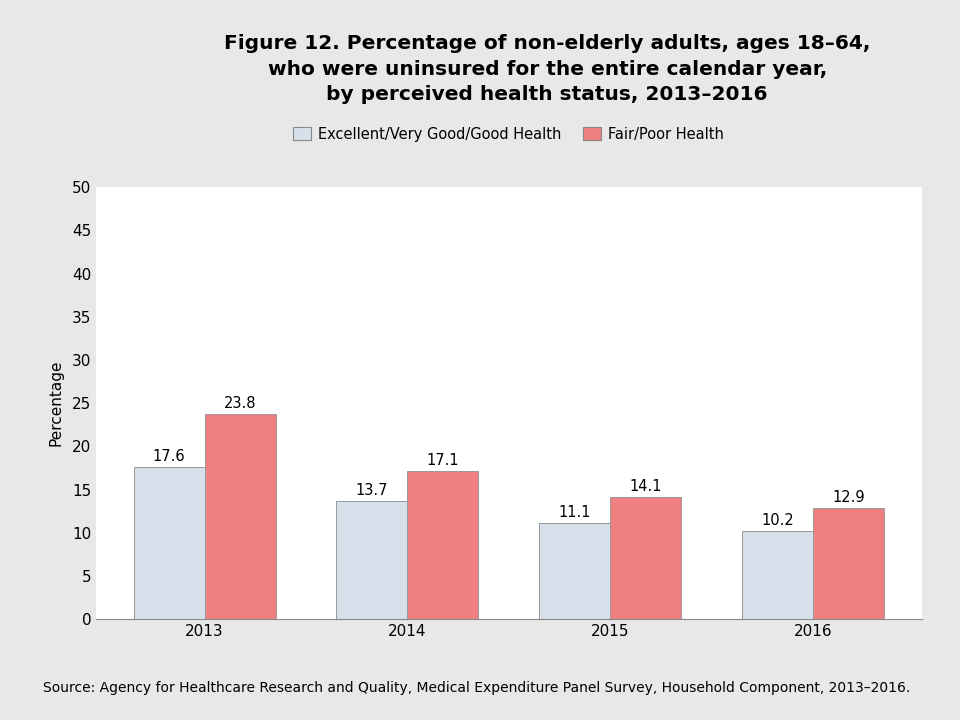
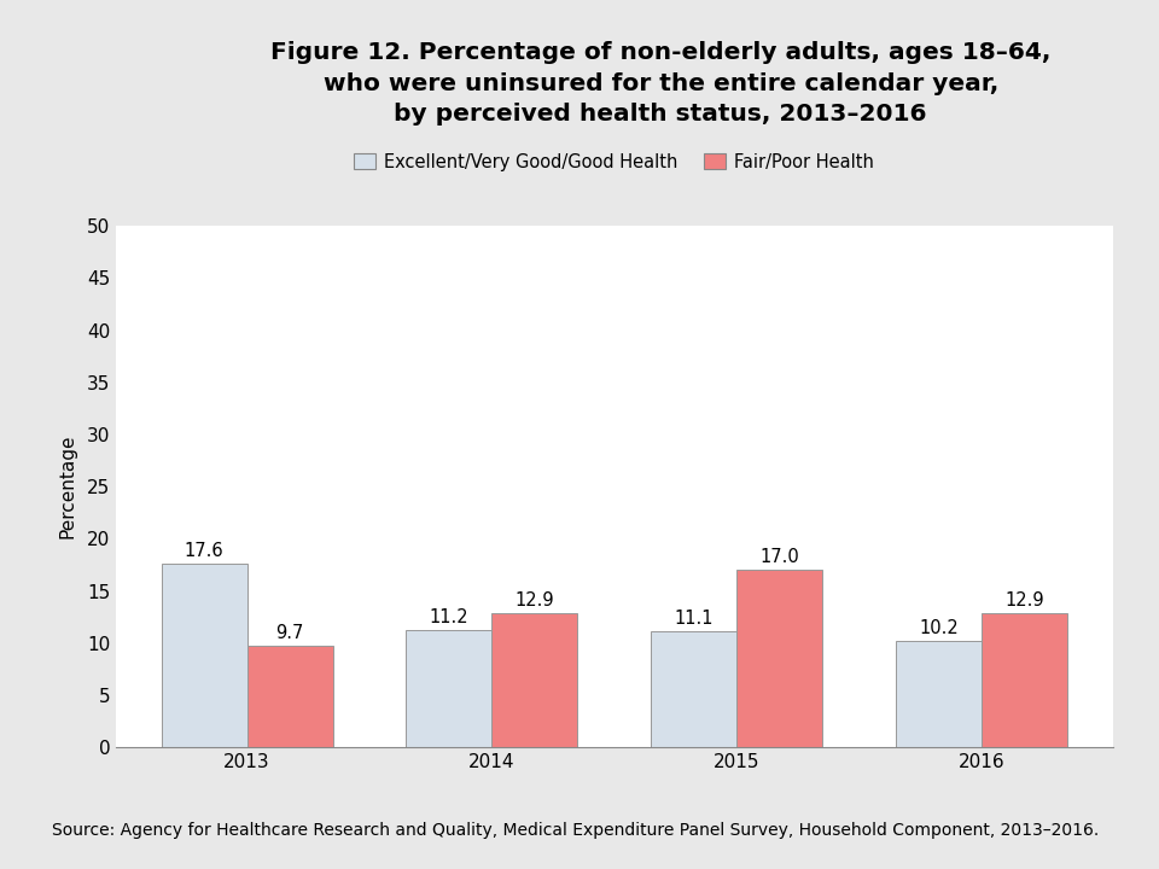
Fair/Poor Health/2013: 23.8 -> 9.7
Excellent/Very Good/Good Health/2014: 13.7 -> 11.2
Fair/Poor Health/2014: 17.1 -> 12.9
Fair/Poor Health/2015: 14.1 -> 17.0
